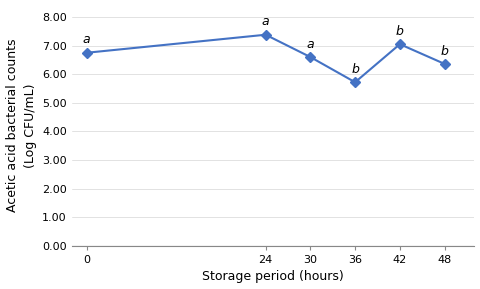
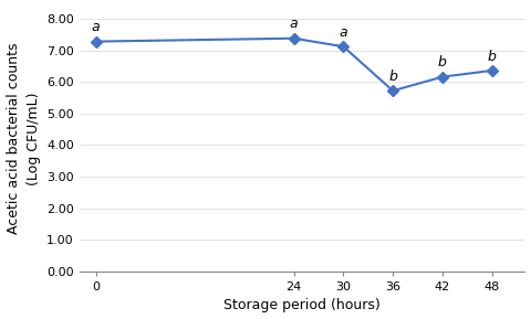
0: 6.75 -> 7.28
30: 6.60 -> 7.12
42: 7.05 -> 6.16
